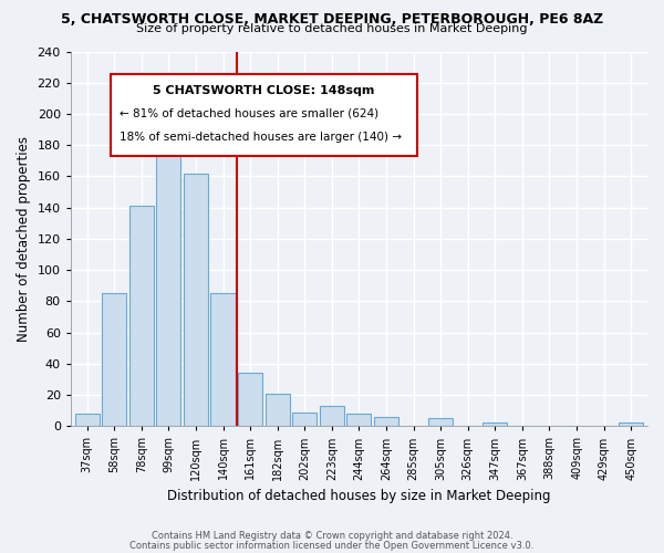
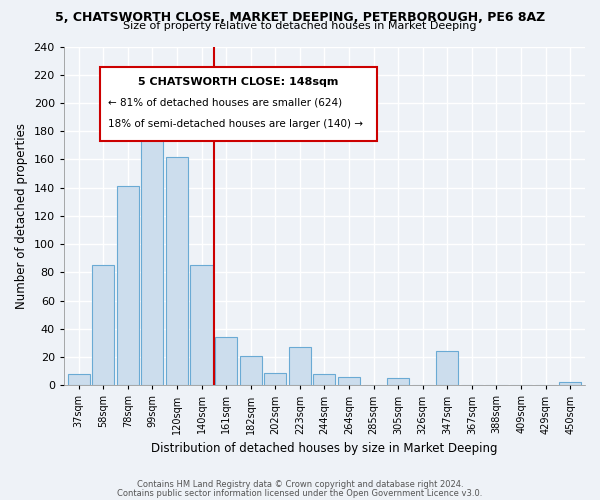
223sqm: 13 -> 27
347sqm: 2 -> 24
